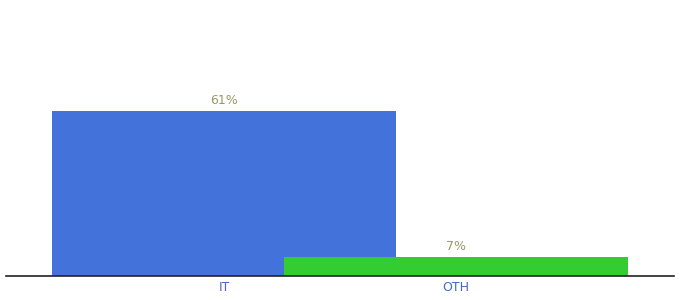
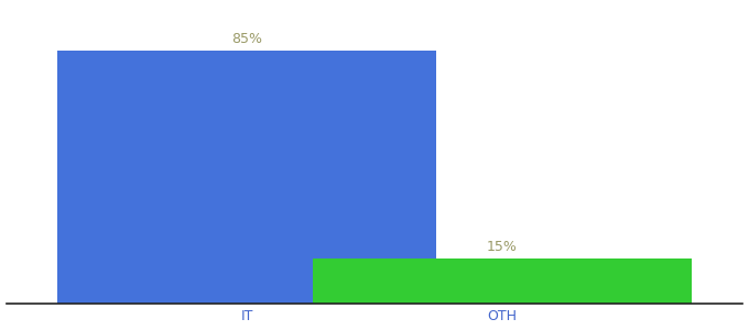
IT: 61% -> 85%
OTH: 7% -> 15%
